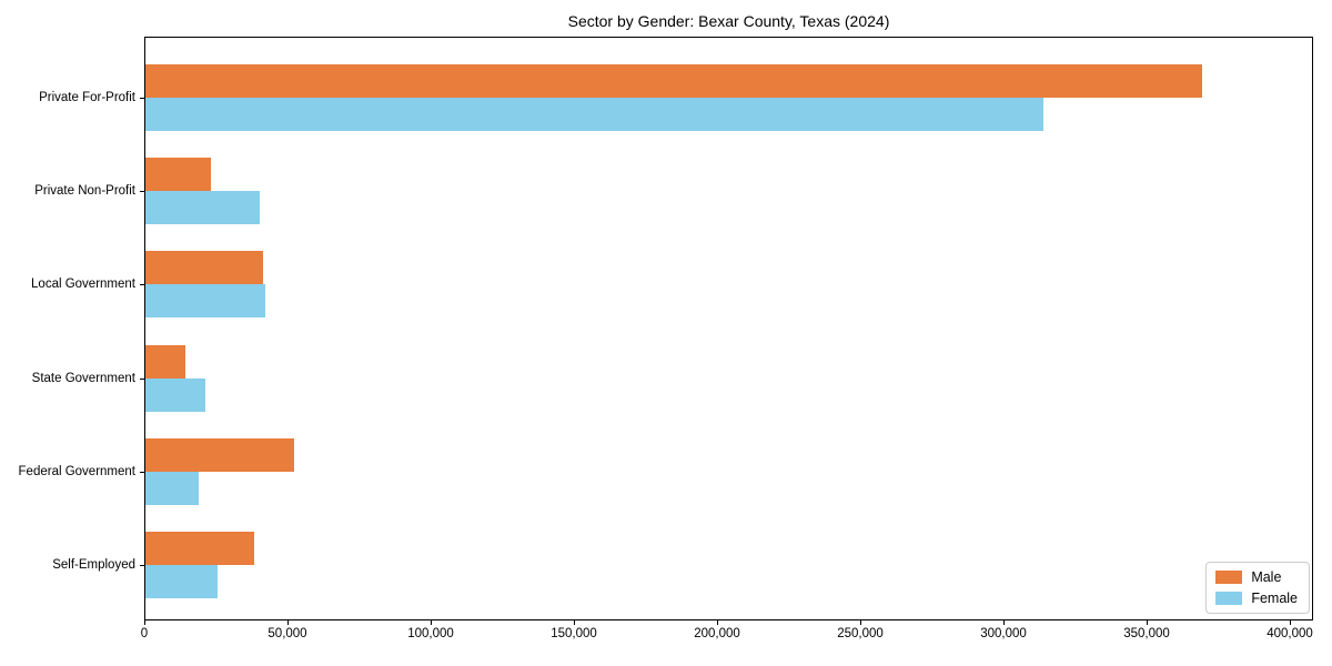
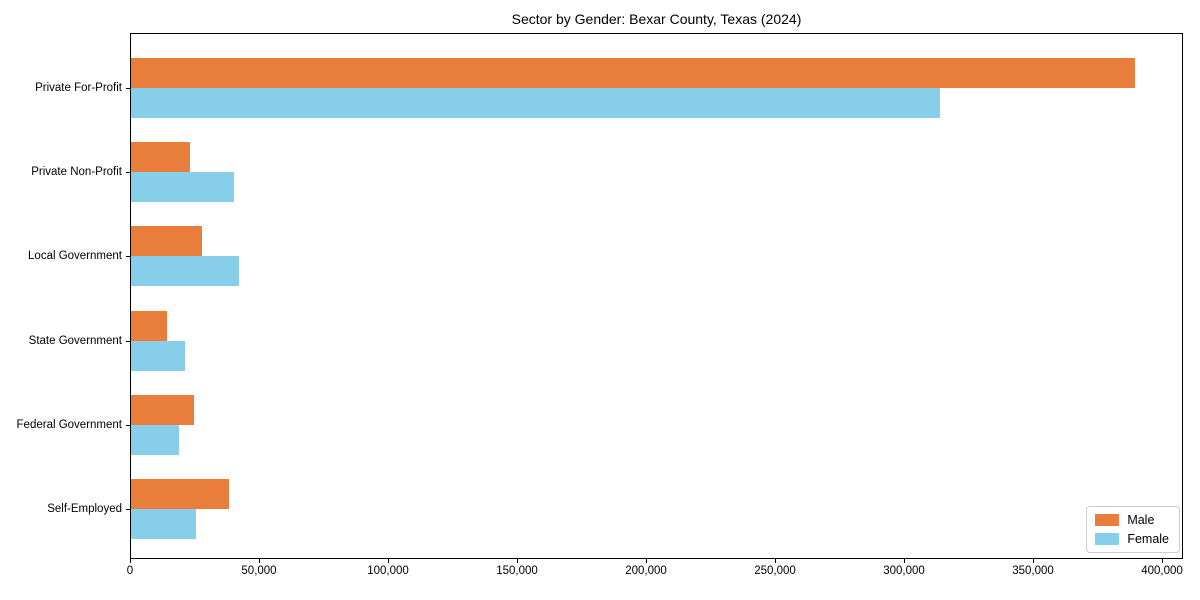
Male/Private For-Profit: 369000 -> 389000
Male/Local Government: 41000 -> 28000
Male/Federal Government: 52000 -> 24000
